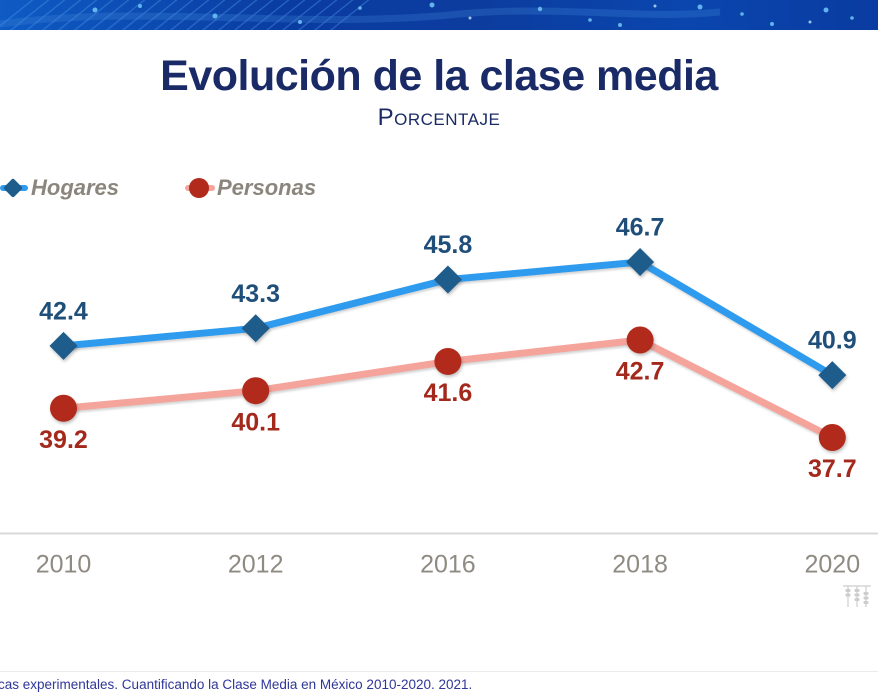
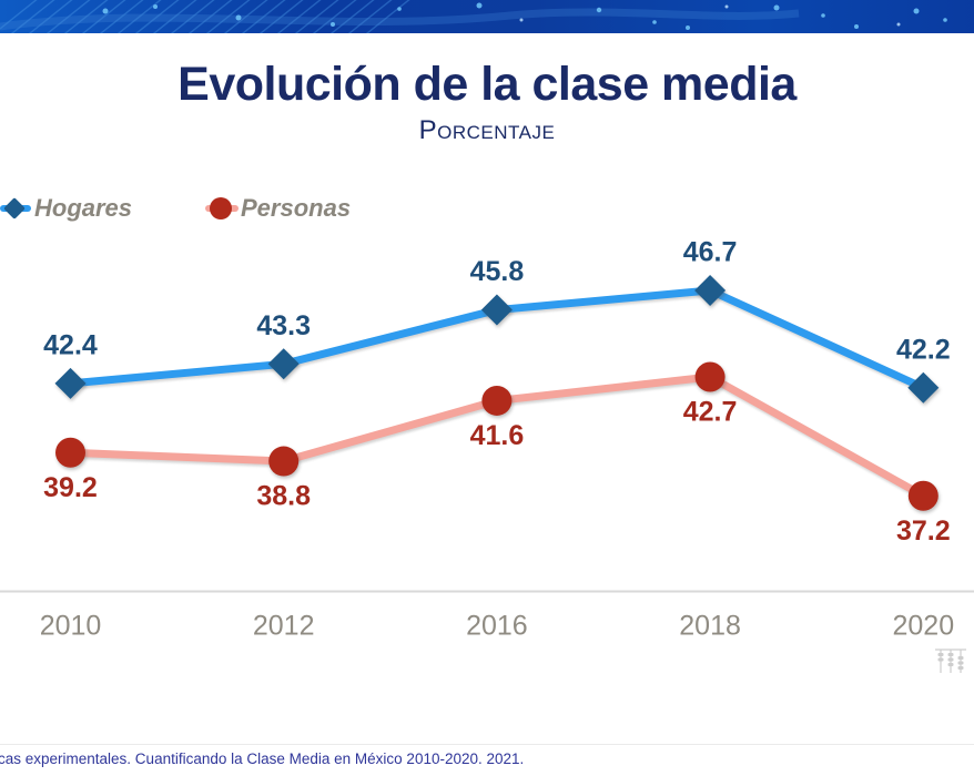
Personas/2012: 40.1 -> 38.8
Hogares/2020: 40.9 -> 42.2
Personas/2020: 37.7 -> 37.2
